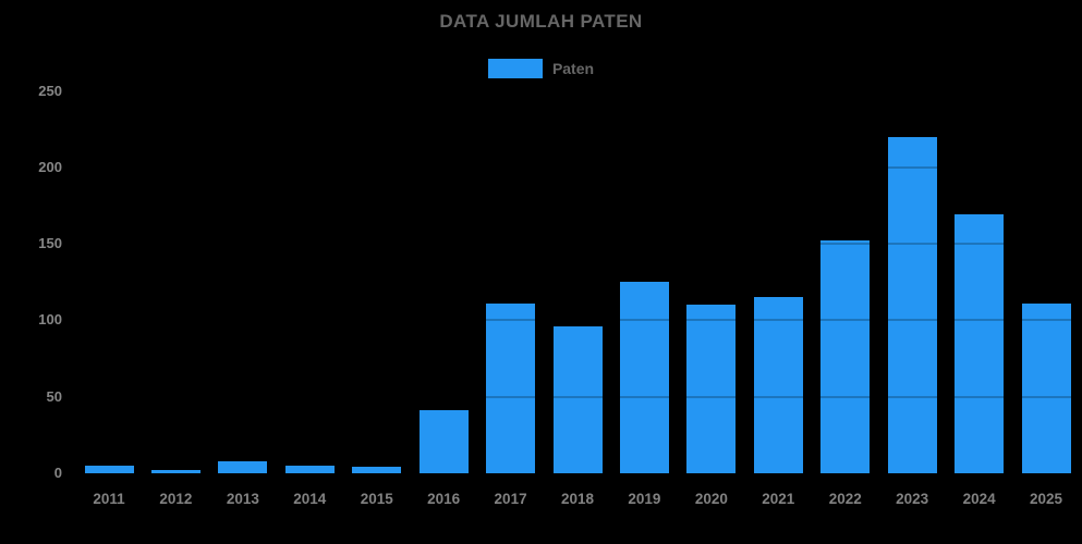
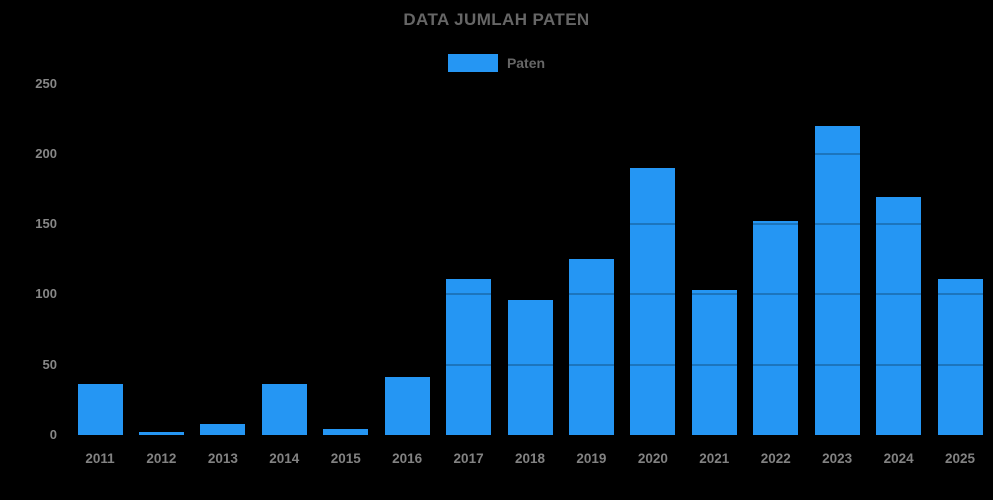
2011: 5 -> 36
2014: 5 -> 36
2020: 110 -> 190
2021: 115 -> 103
